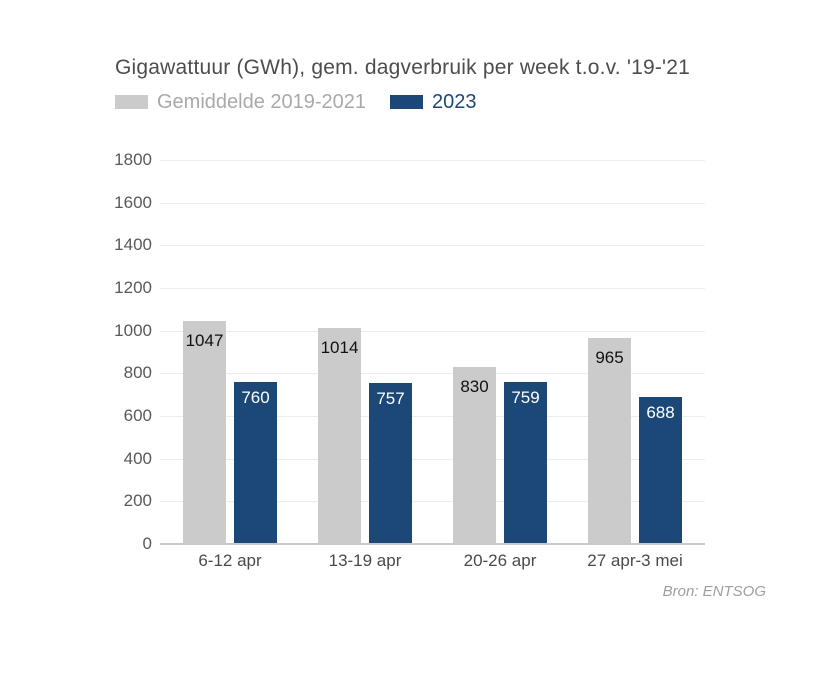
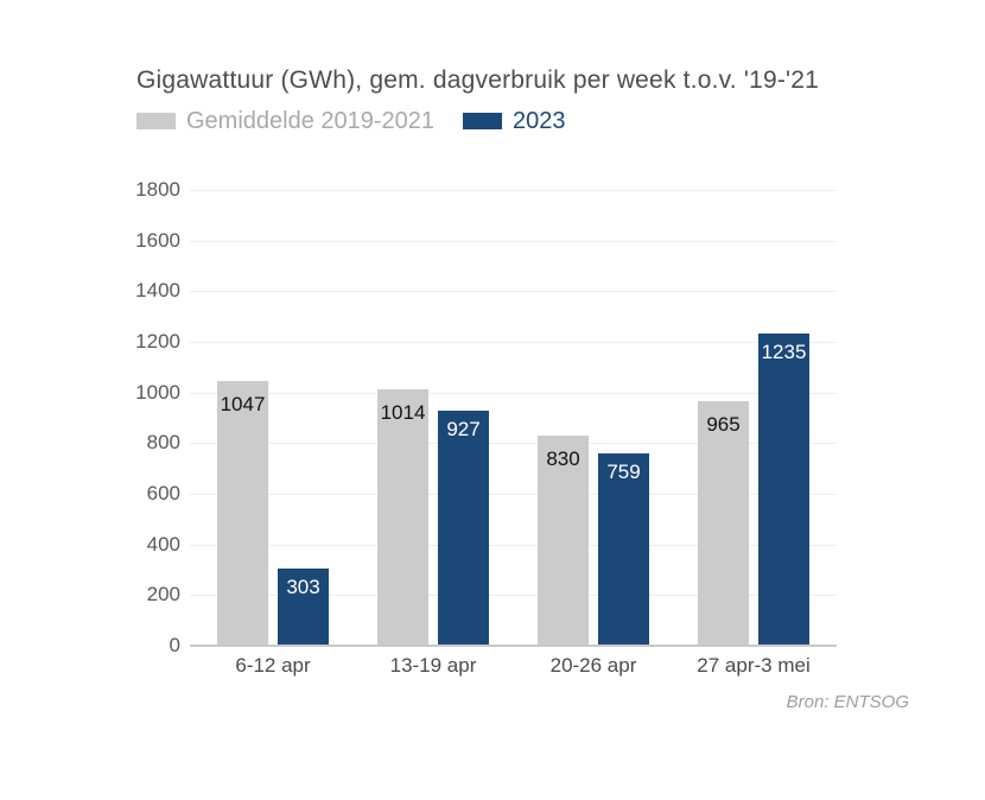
2023/6-12 apr: 760 -> 303
2023/13-19 apr: 757 -> 927
2023/27 apr-3 mei: 688 -> 1235
